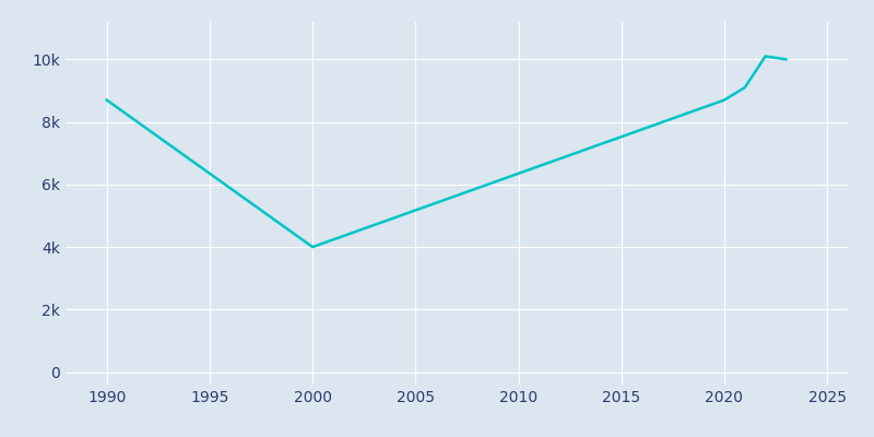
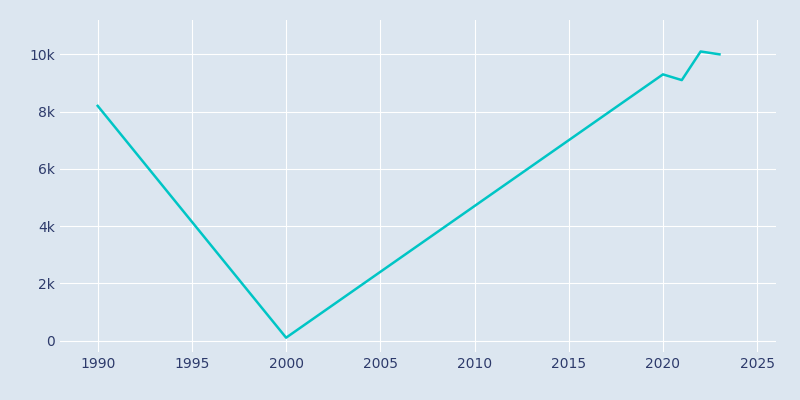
1990: 8.7k -> 8.2k
2000: 4.0k -> 0.1k
2020: 8.7k -> 9.3k
